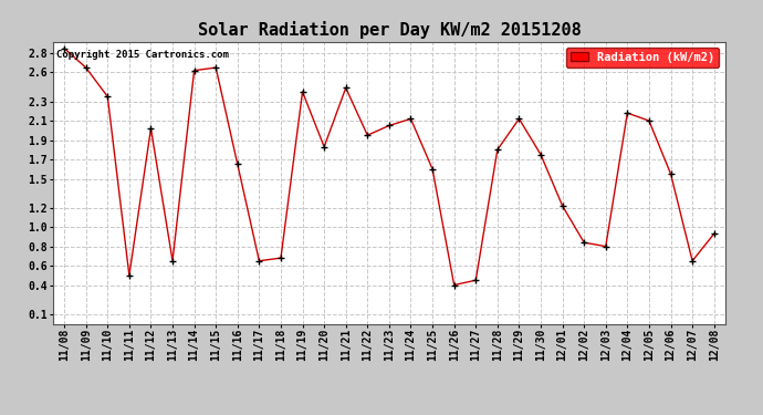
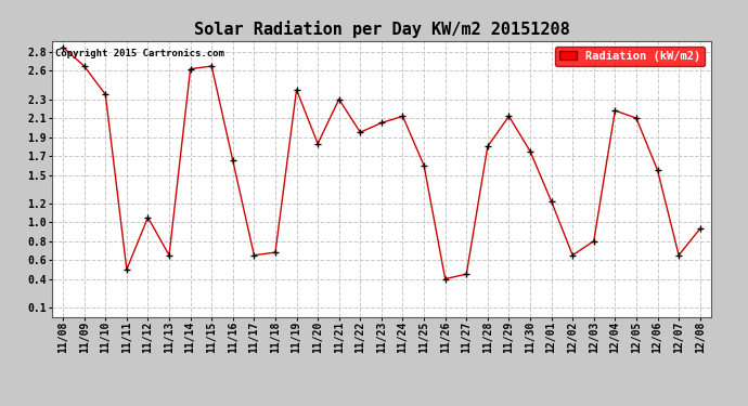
11/12: 2.02 -> 1.05
11/21: 2.44 -> 2.30
12/02: 0.84 -> 0.65
